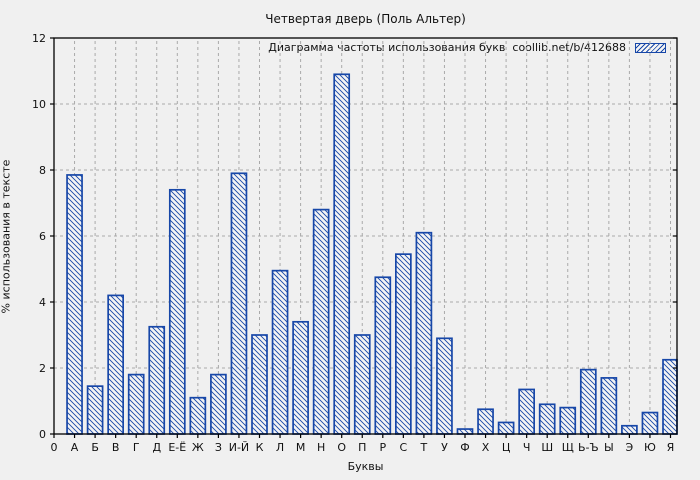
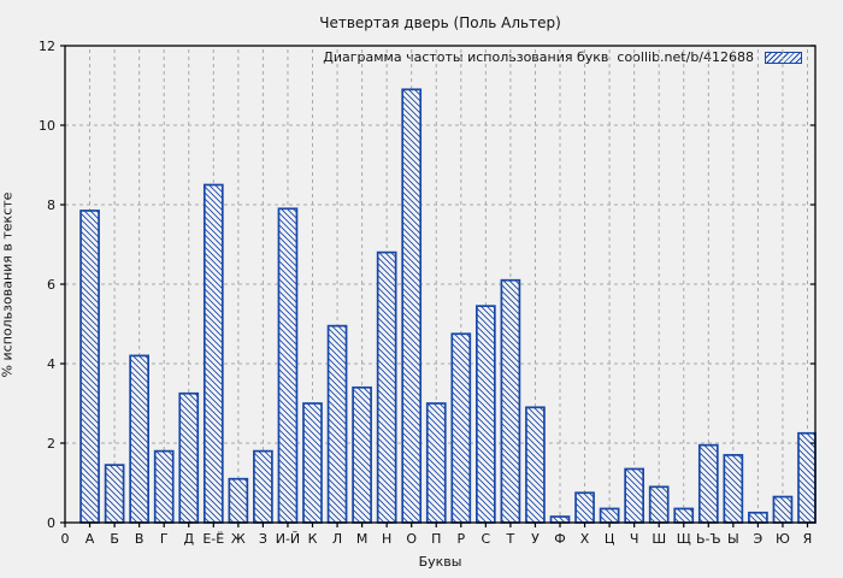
Е-Ё: 7.4 -> 8.5
Щ: 0.8 -> 0.3
